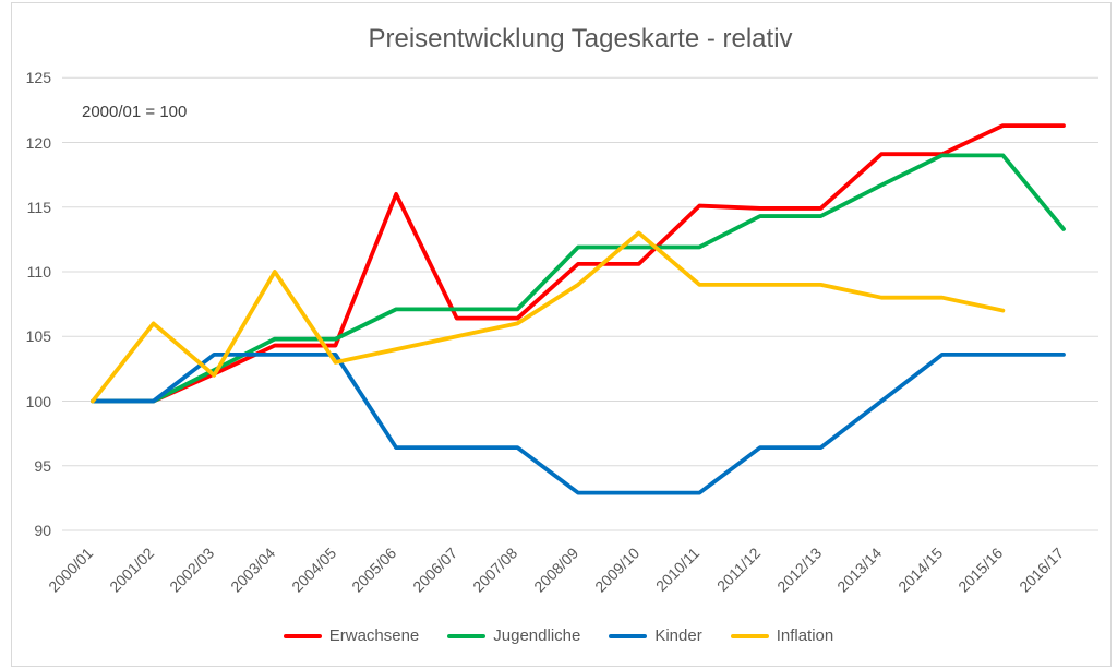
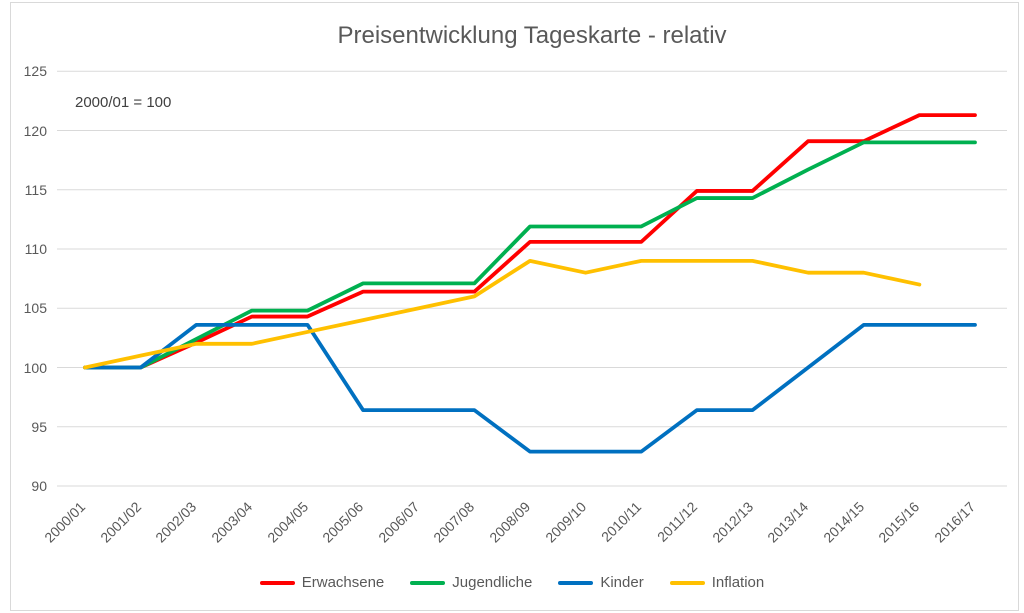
Inflation/2001/02: 106 -> 101
Inflation/2003/04: 110 -> 102
Erwachsene/2005/06: 116.0 -> 106.4
Inflation/2009/10: 113 -> 108
Erwachsene/2010/11: 115.1 -> 110.6
Jugendliche/2016/17: 113.3 -> 119.0
